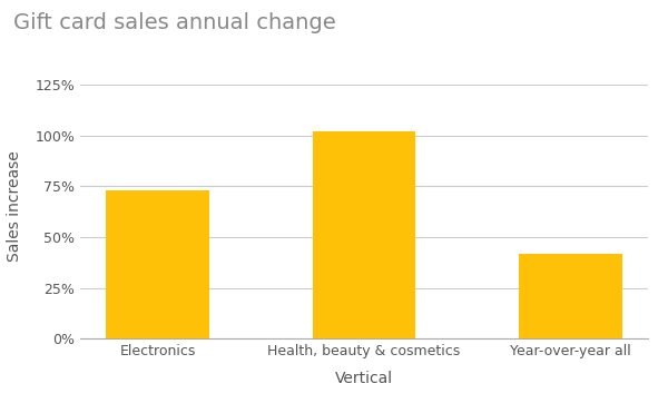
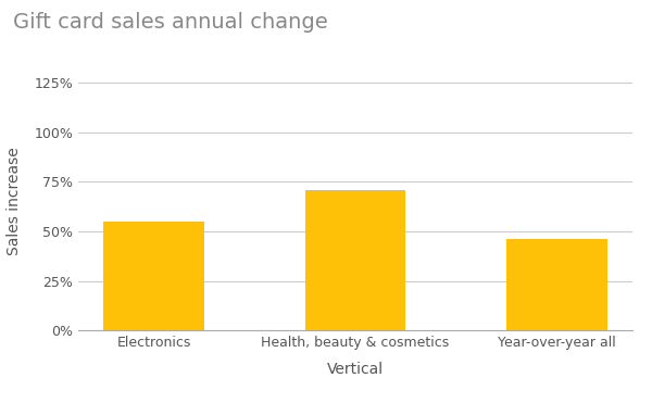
Electronics: 73% -> 55%
Health, beauty & cosmetics: 102% -> 71%
Year-over-year all: 42% -> 46%
